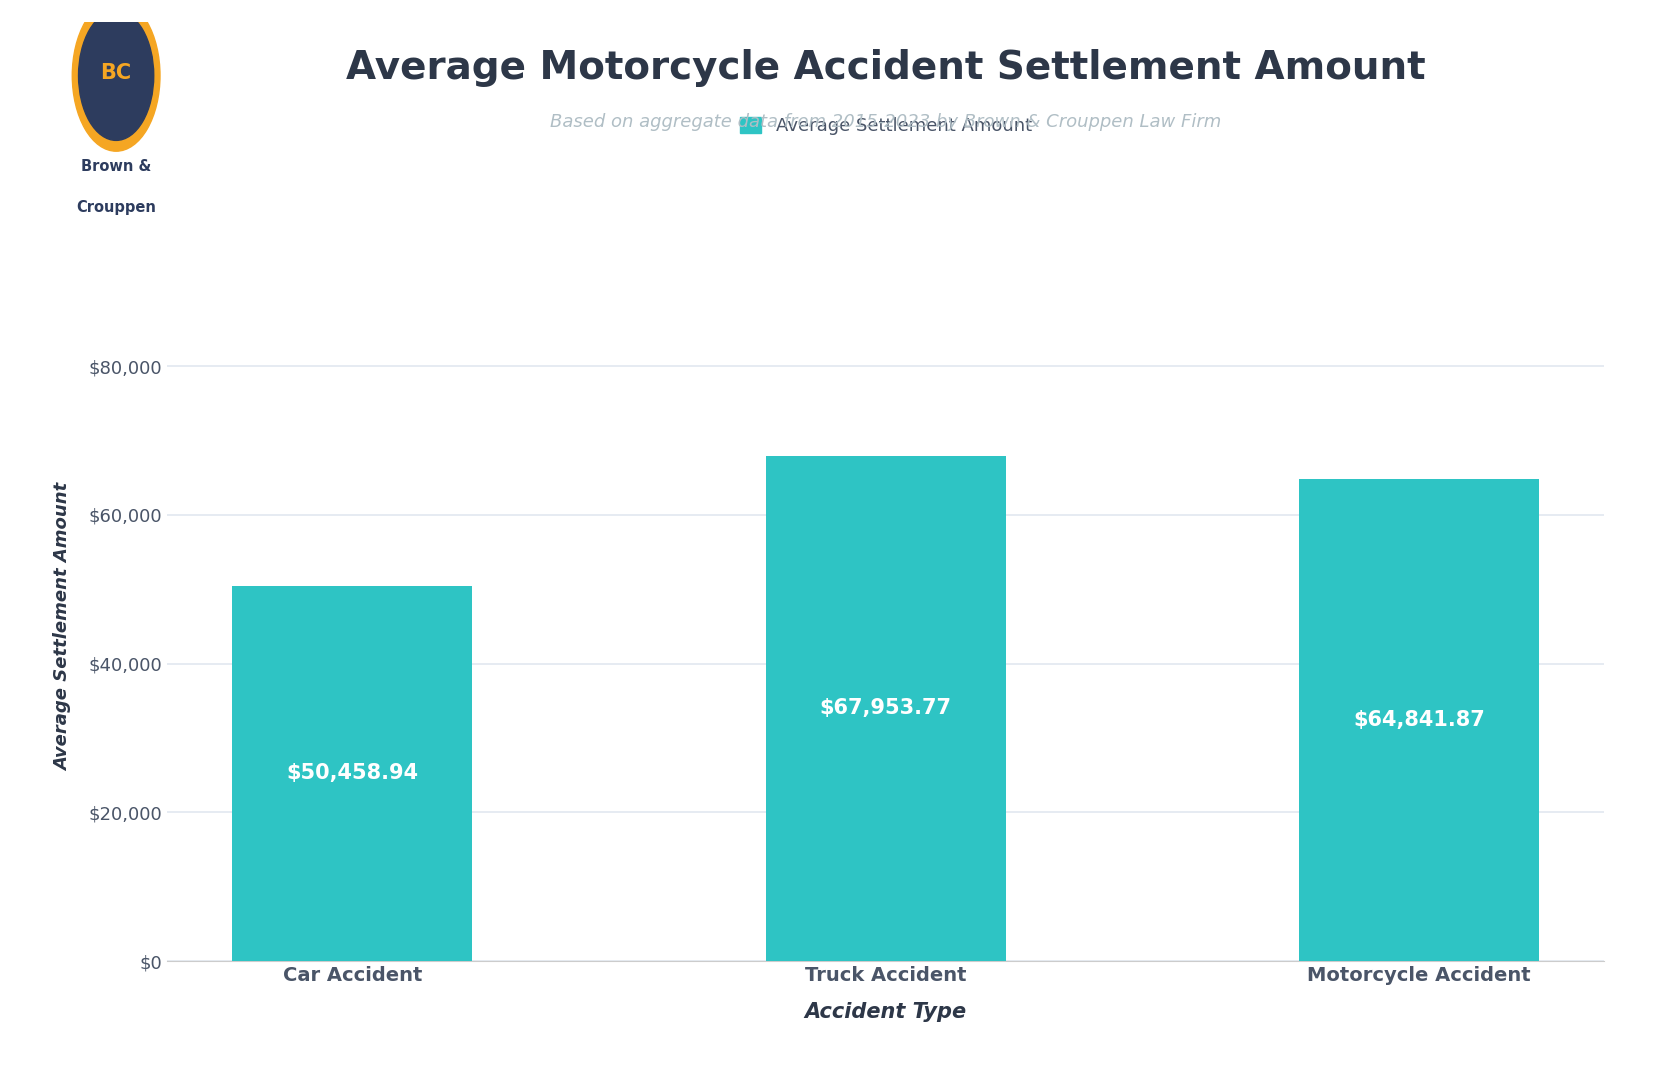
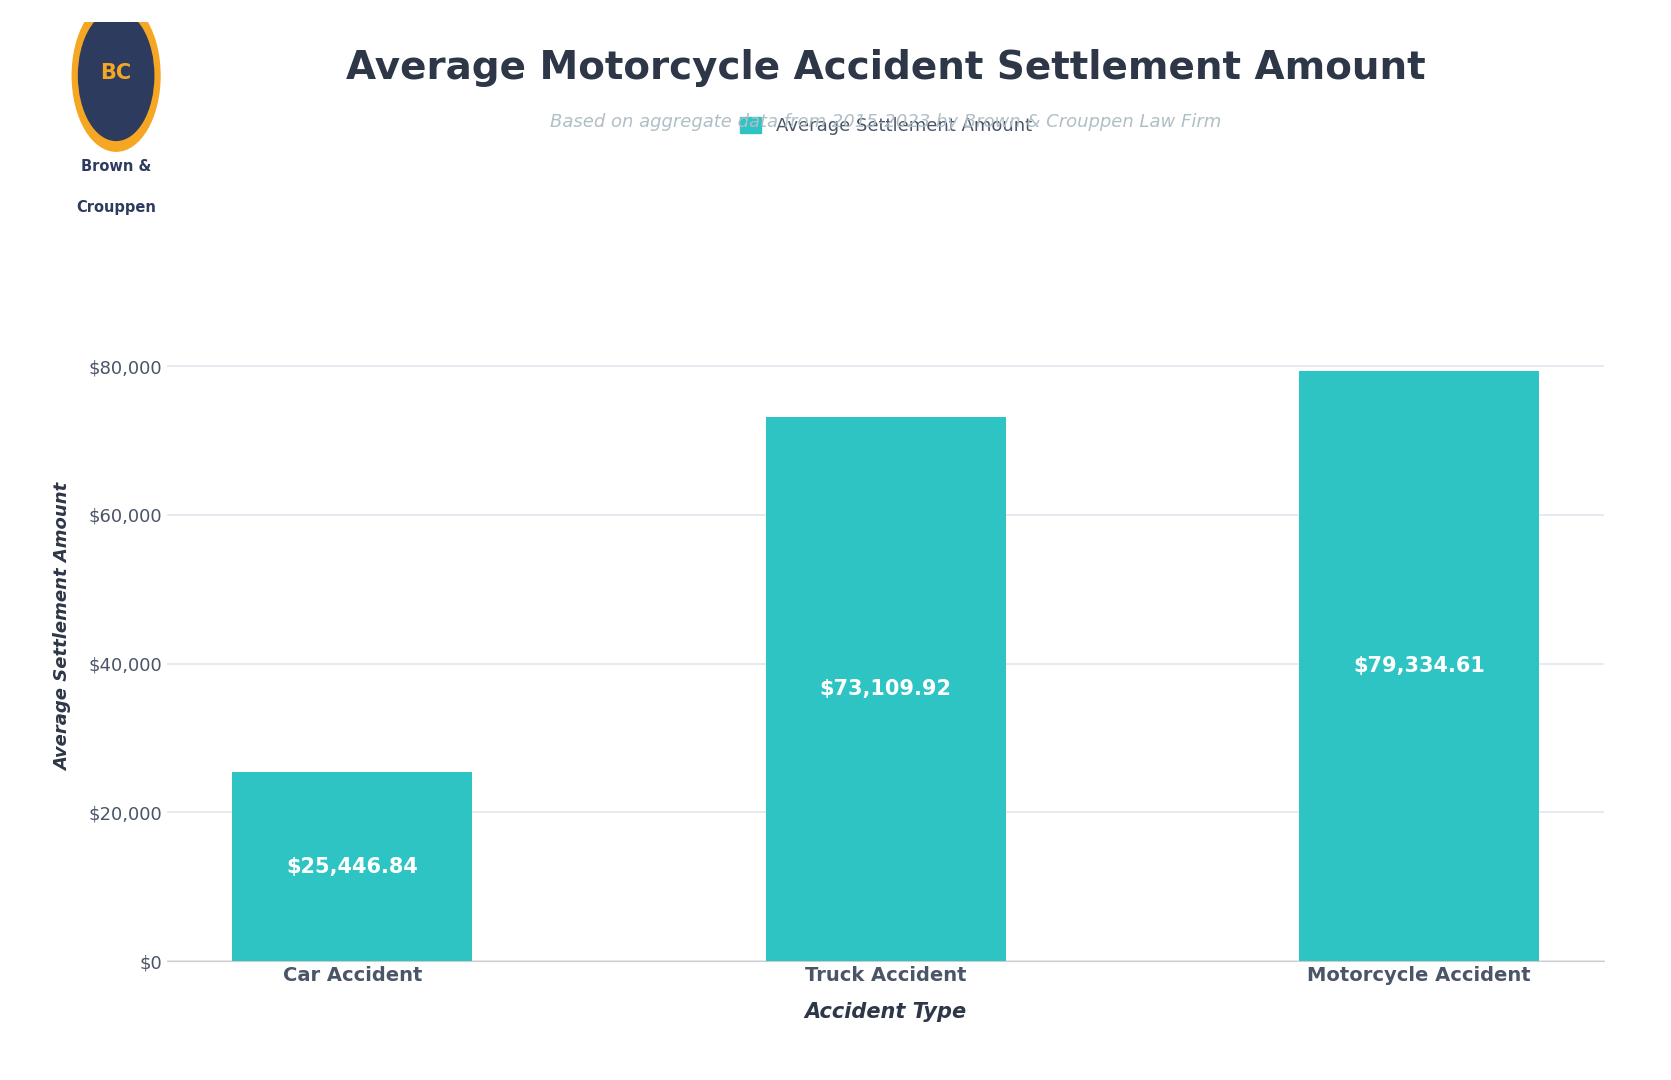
Car Accident: $50,458.94 -> $25,446.84
Truck Accident: $67,953.77 -> $73,109.92
Motorcycle Accident: $64,841.87 -> $79,334.61
